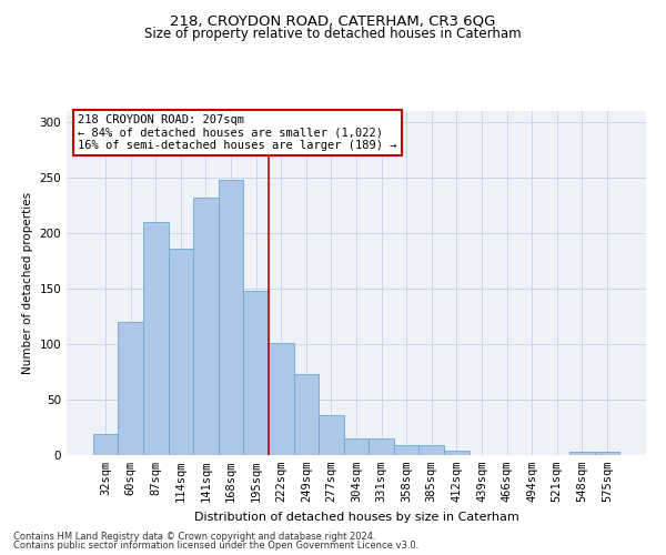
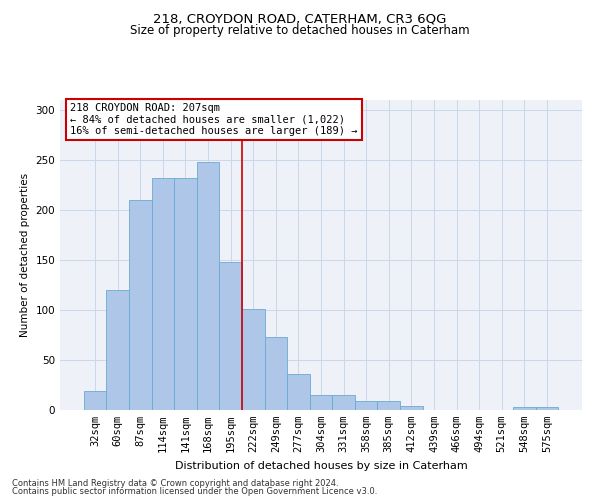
114sqm: 186 -> 232
